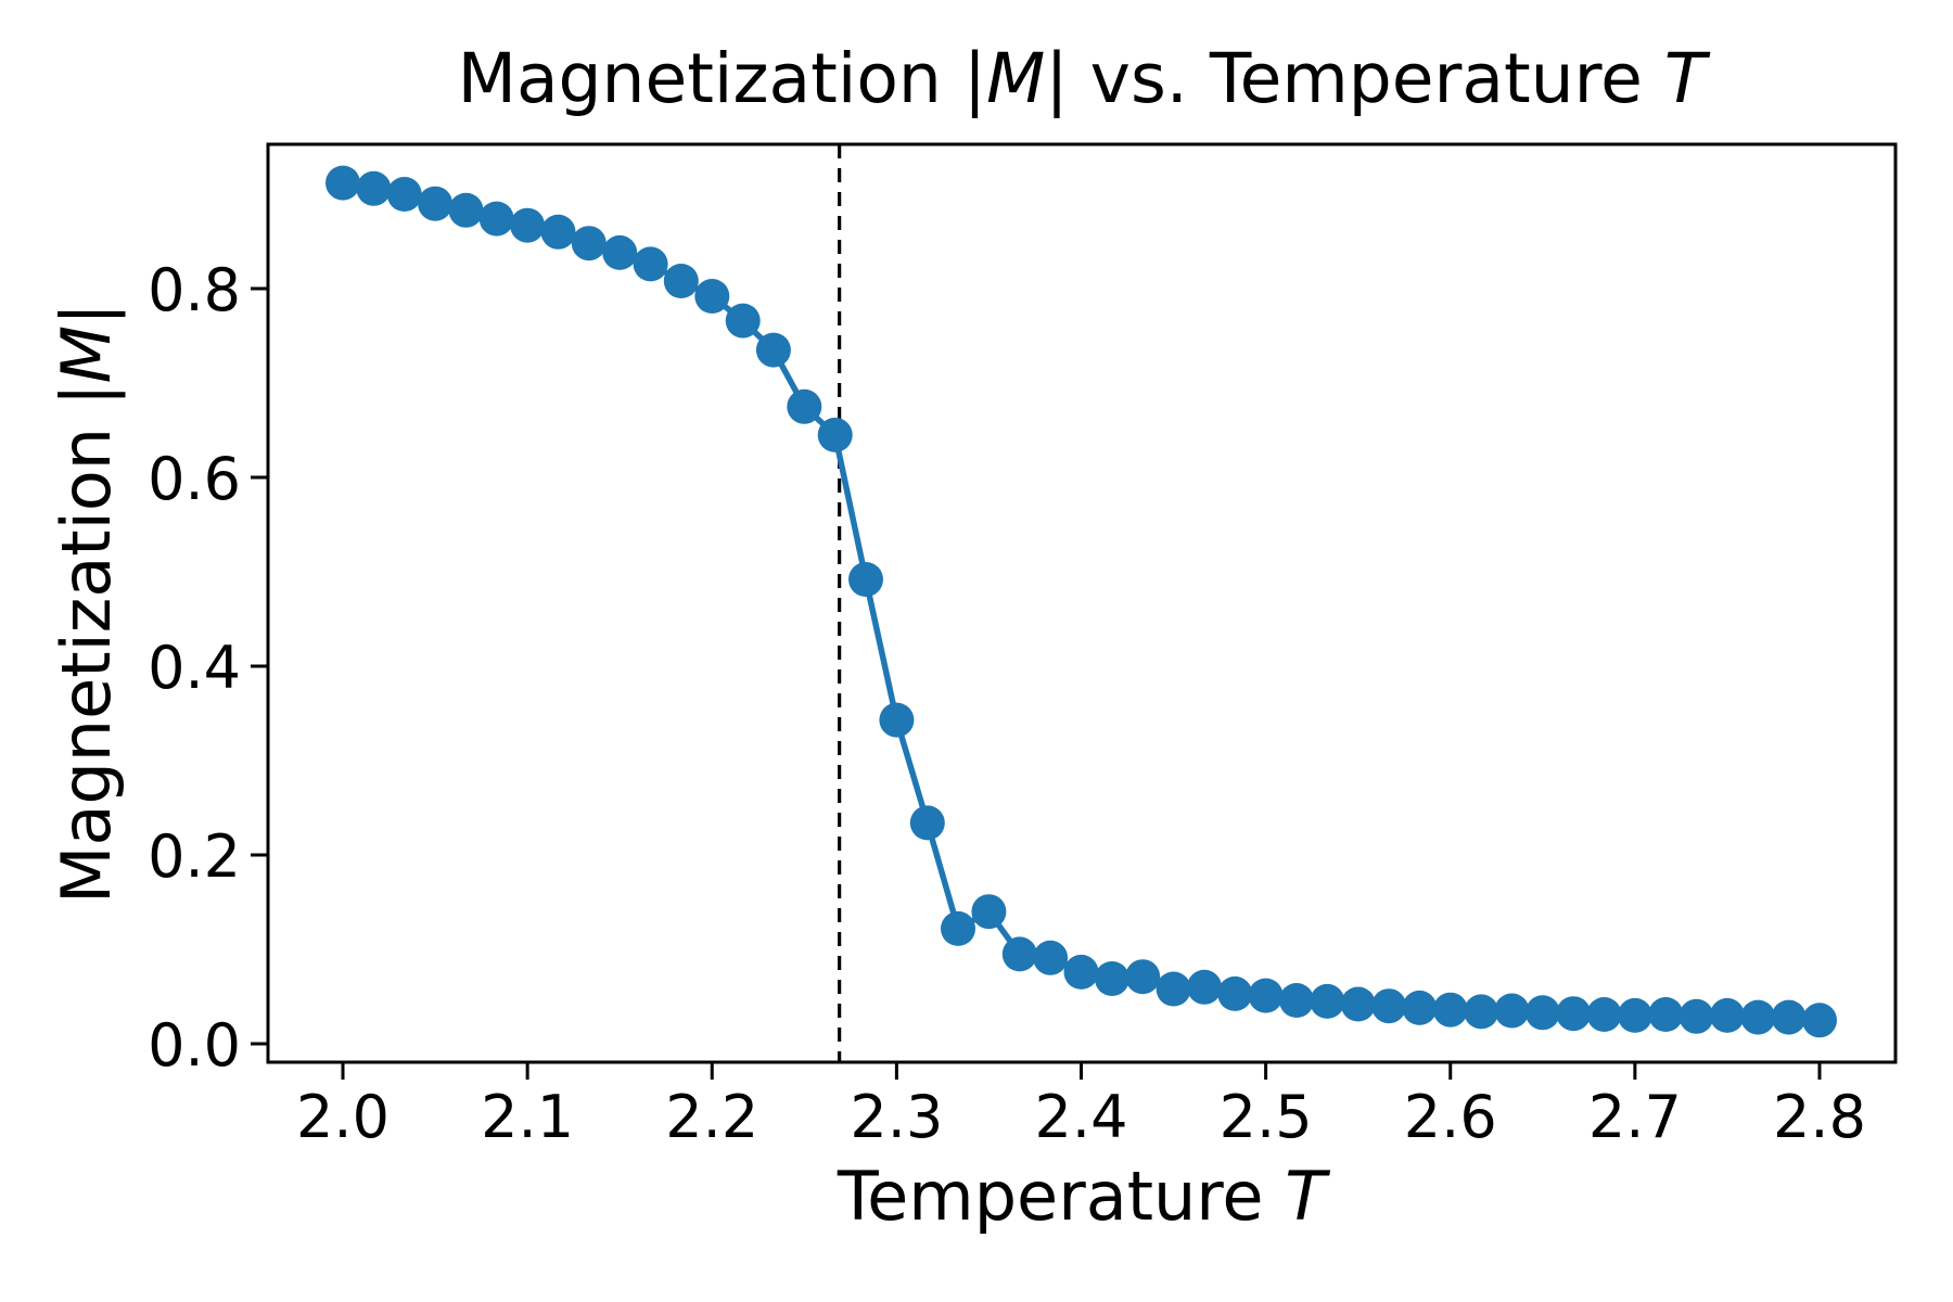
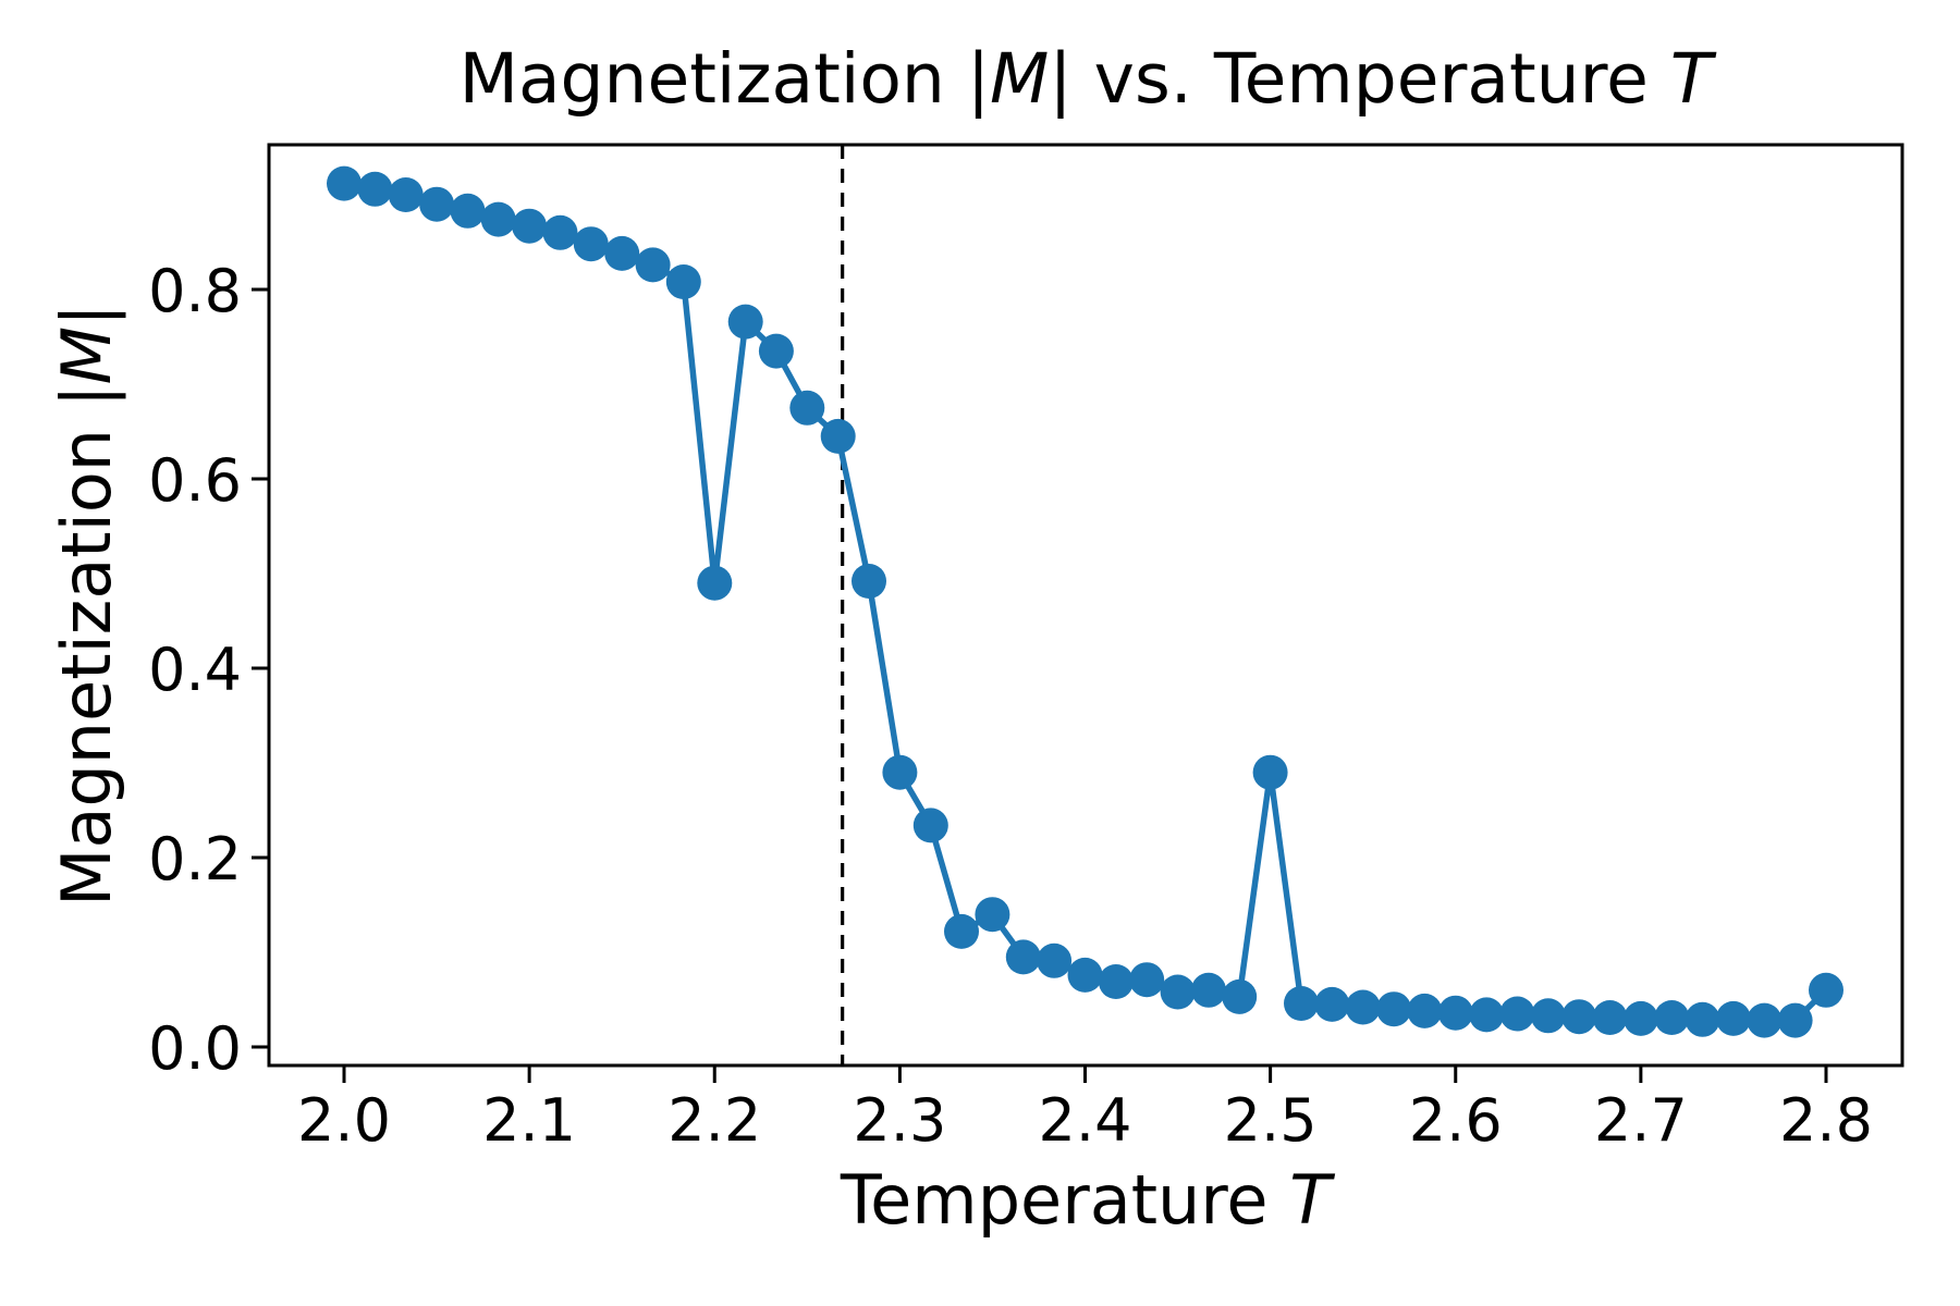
2.2: 0.79 -> 0.49
2.3: 0.34 -> 0.29
2.5: 0.05 -> 0.29
2.8: 0.03 -> 0.06
